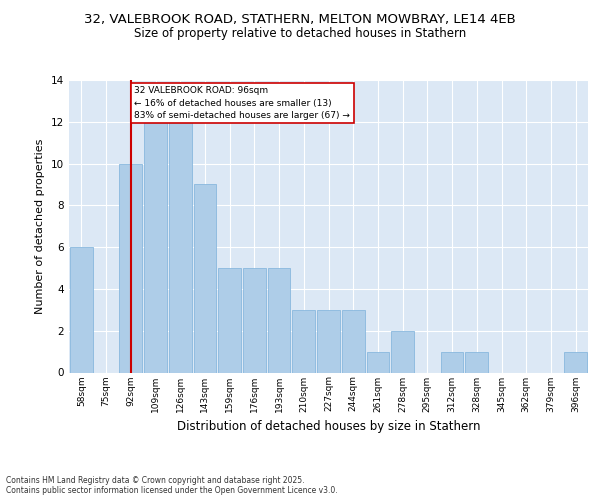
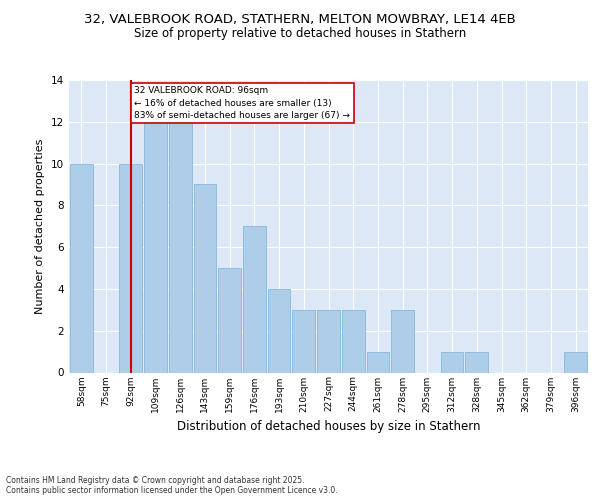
58sqm: 6 -> 10
176sqm: 5 -> 7
193sqm: 5 -> 4
278sqm: 2 -> 3
